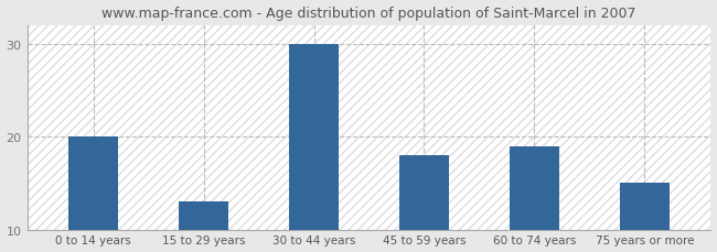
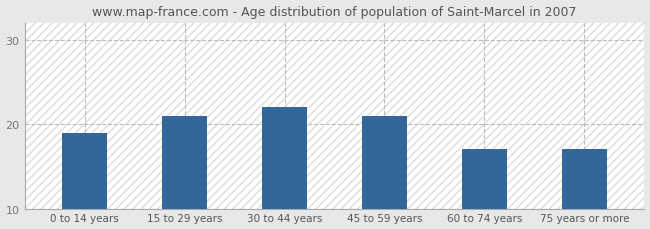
0 to 14 years: 20 -> 19
15 to 29 years: 13 -> 21
30 to 44 years: 30 -> 22
45 to 59 years: 18 -> 21
60 to 74 years: 19 -> 17
75 years or more: 15 -> 17
